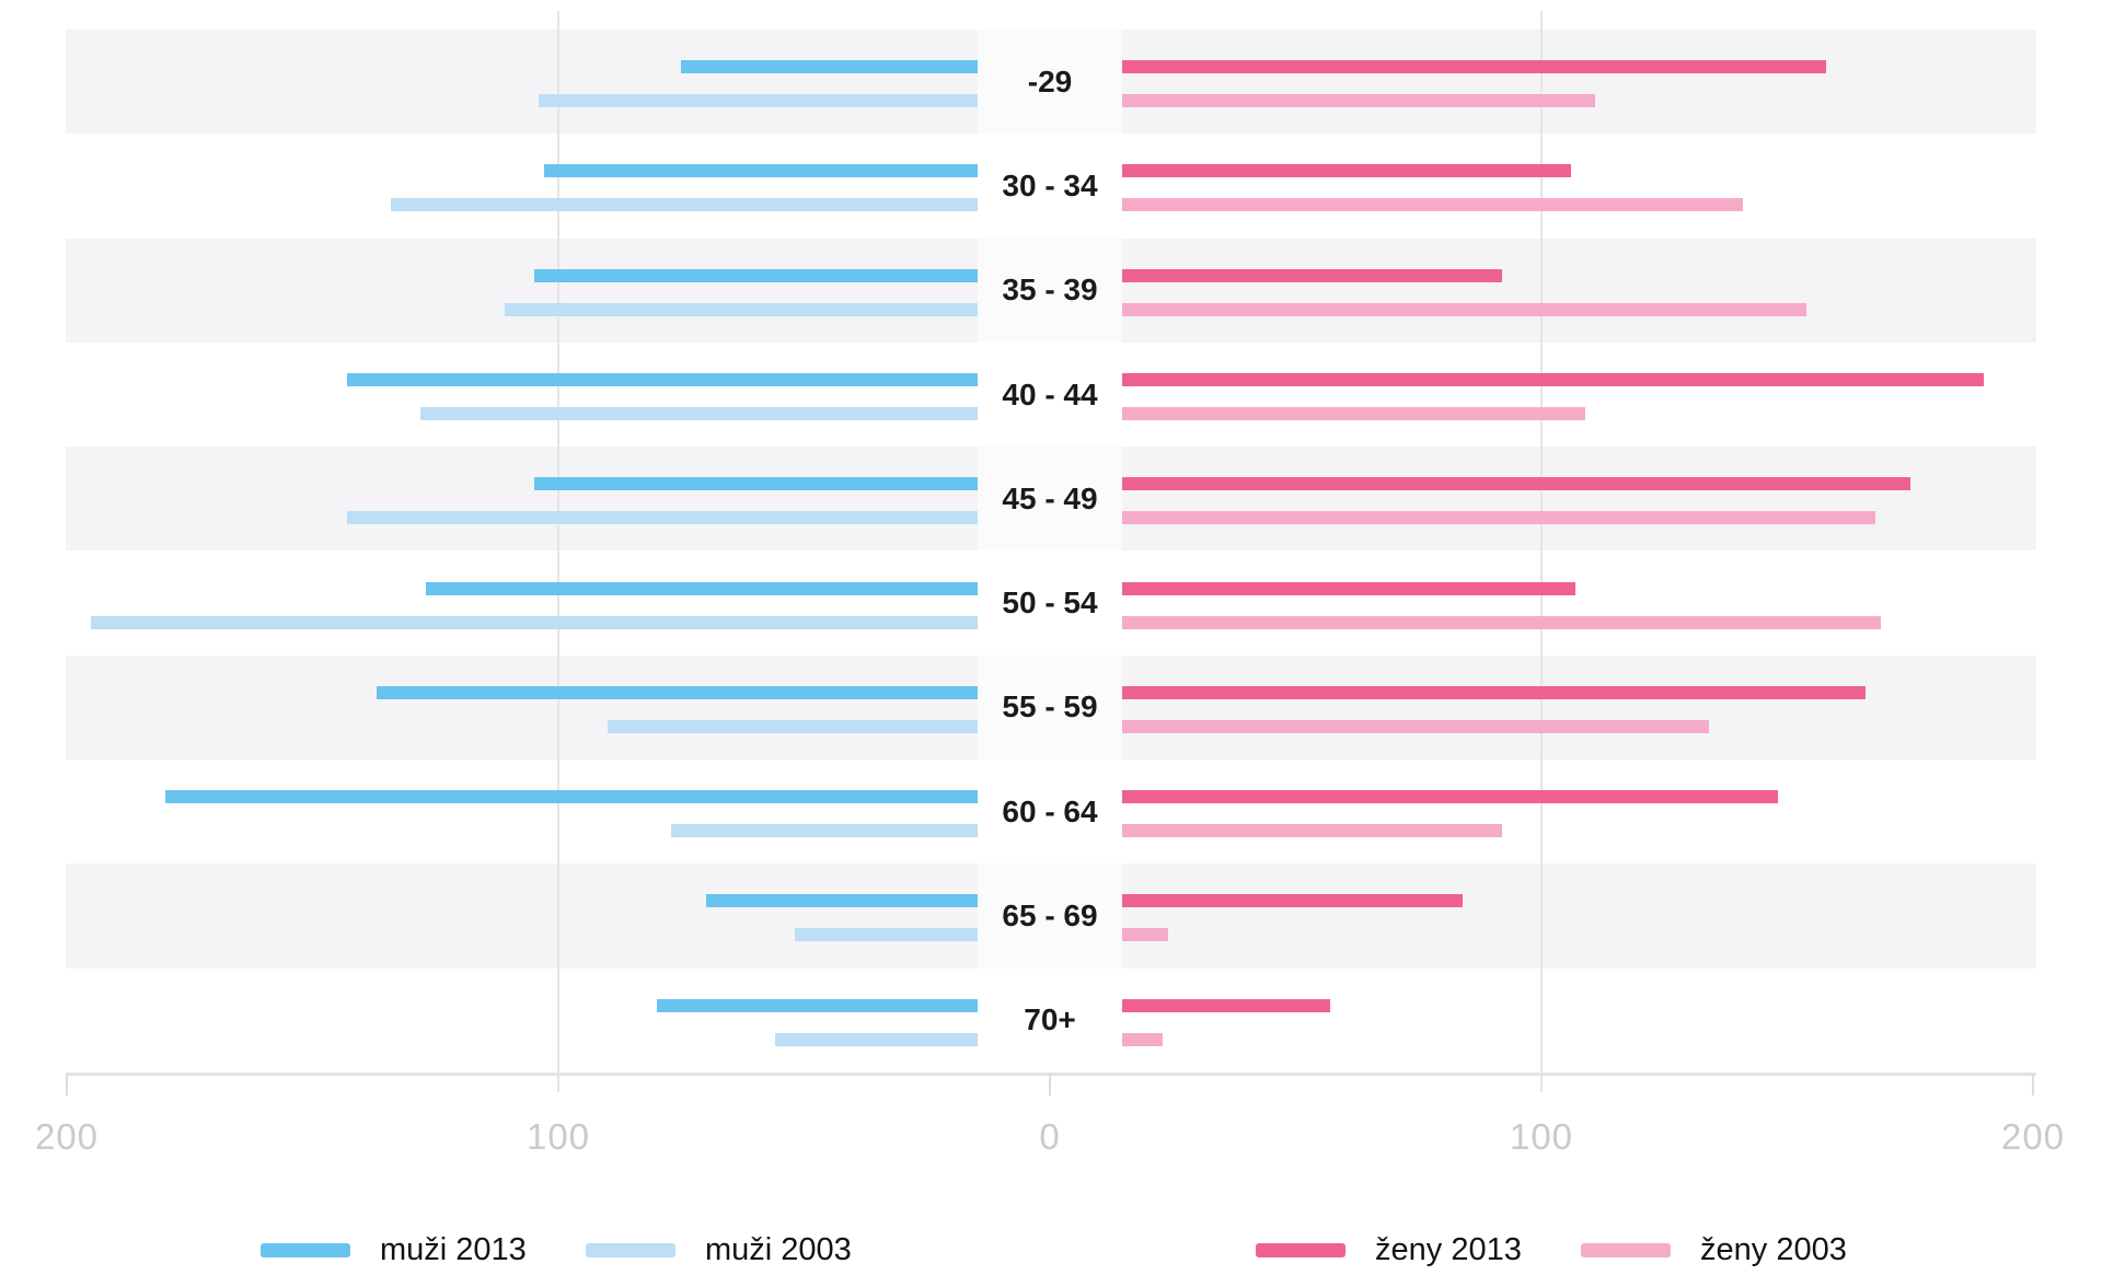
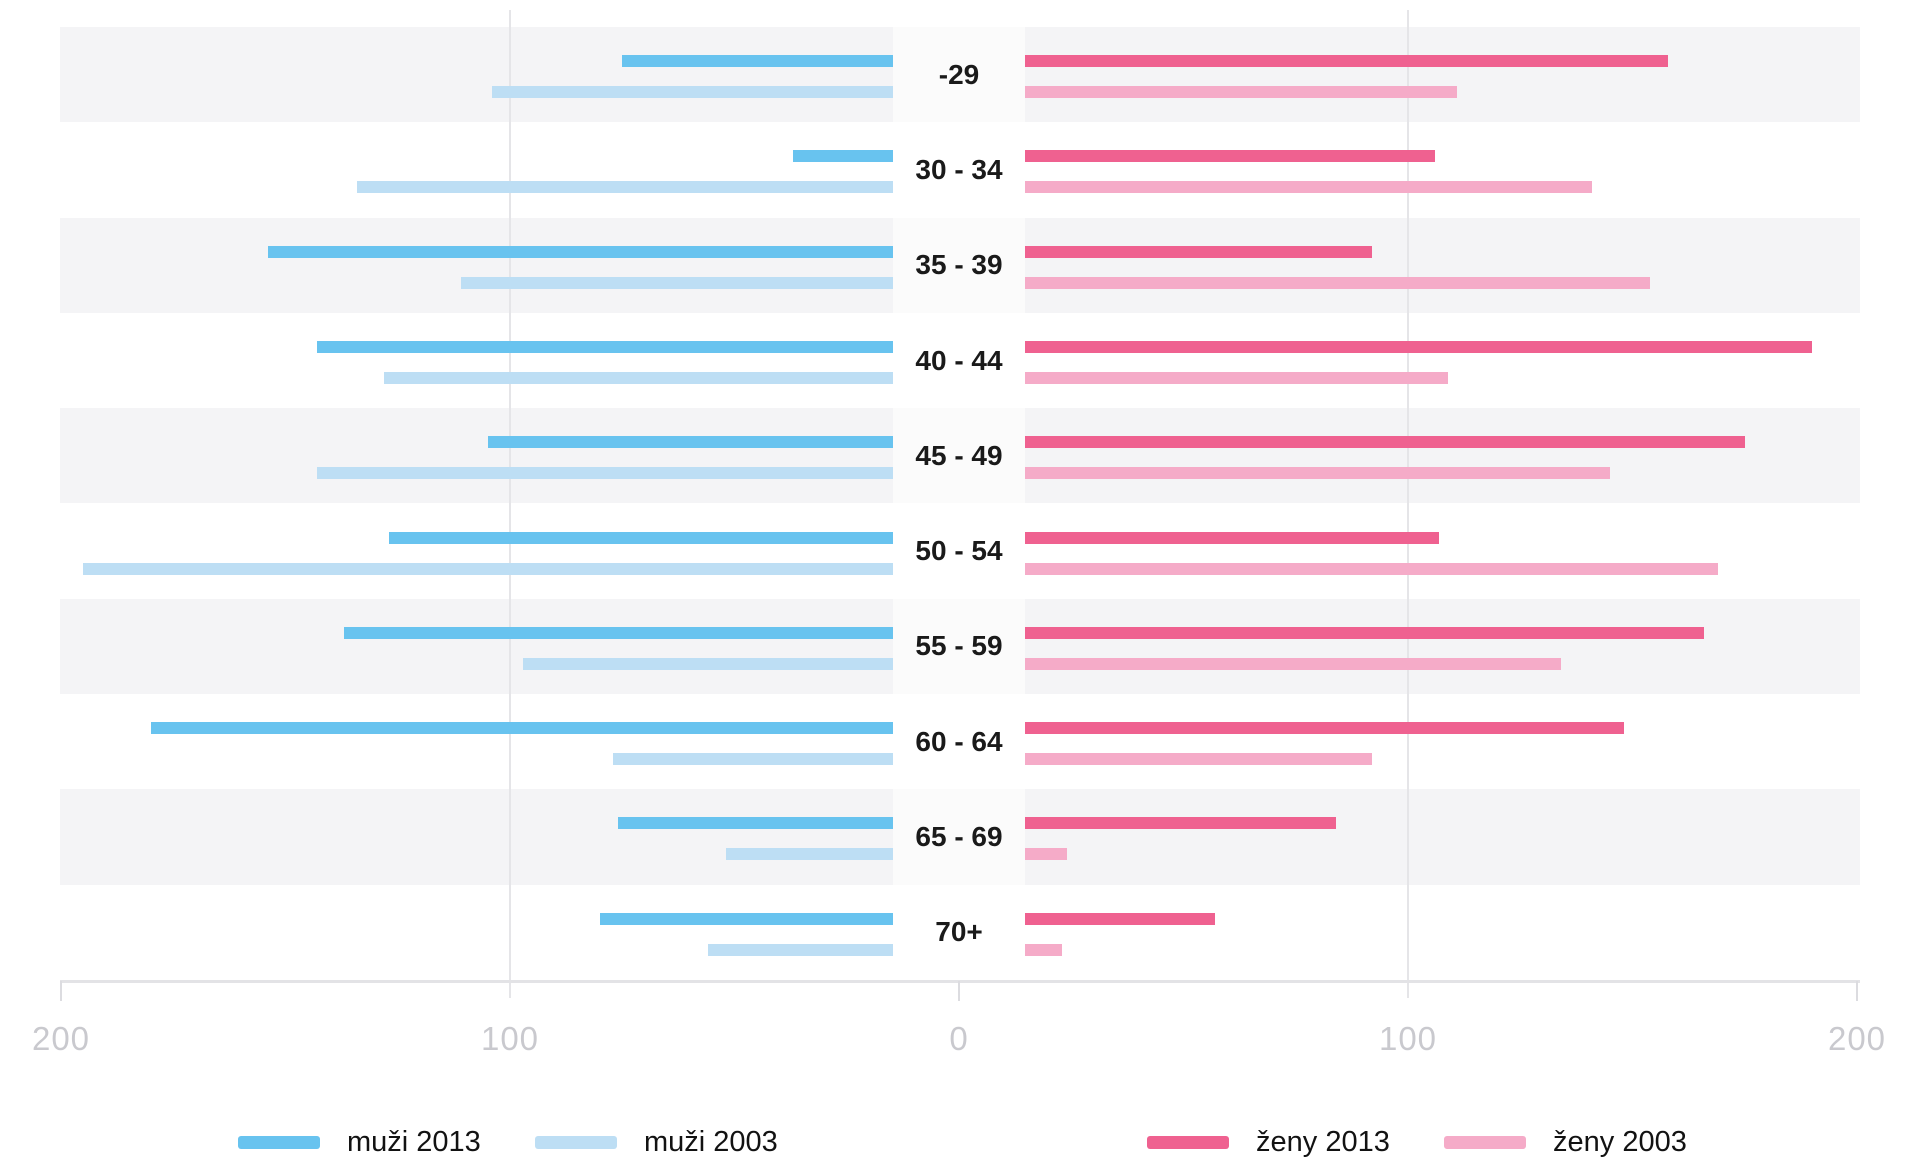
muži 2013/30 - 34: 103 -> 37
muži 2013/35 - 39: 105 -> 154
ženy 2003/45 - 49: 168 -> 145
muži 2003/55 - 59: 90 -> 97
muži 2013/65 - 69: 70 -> 76
